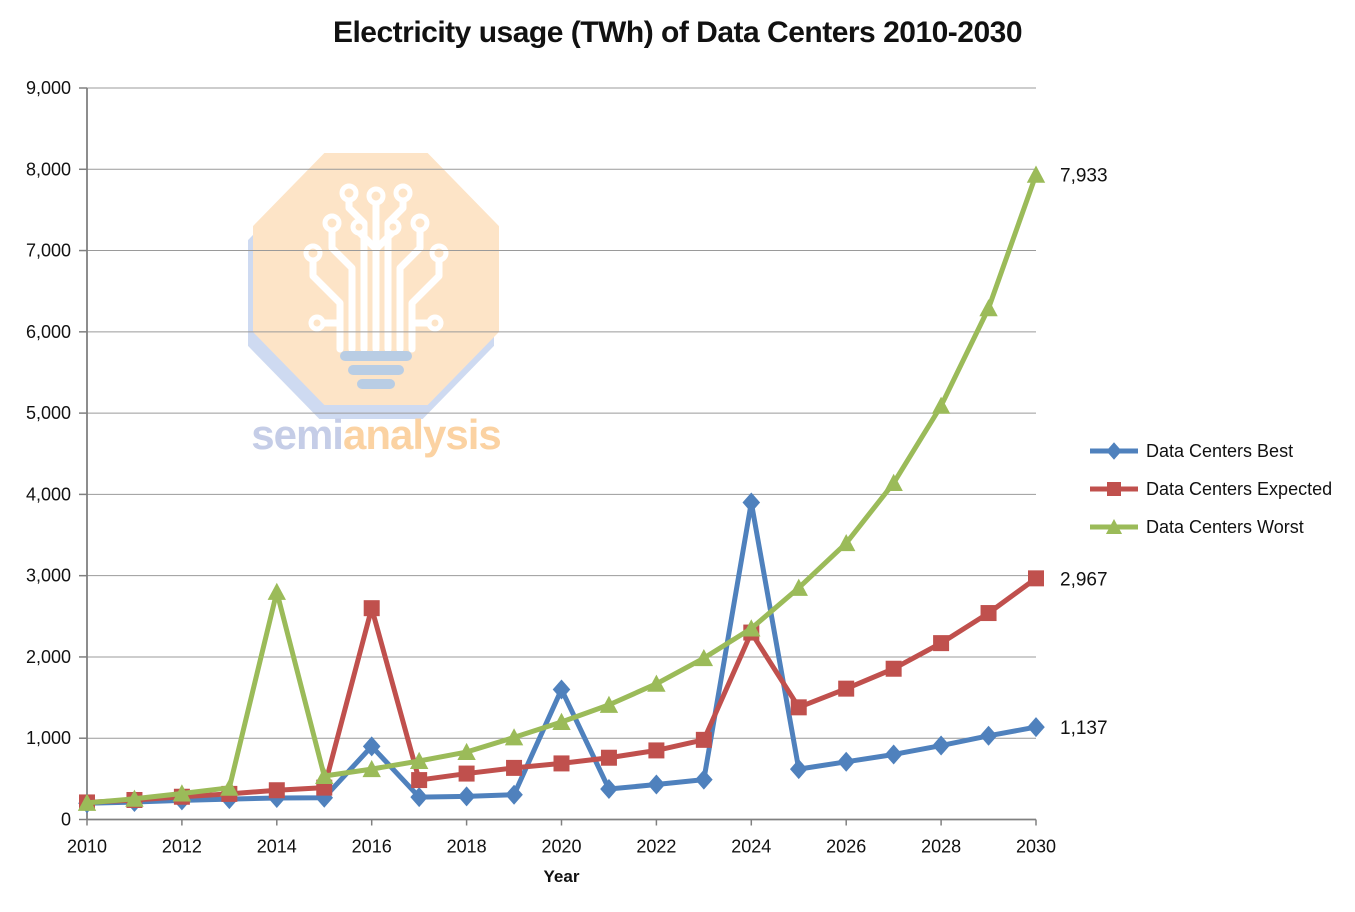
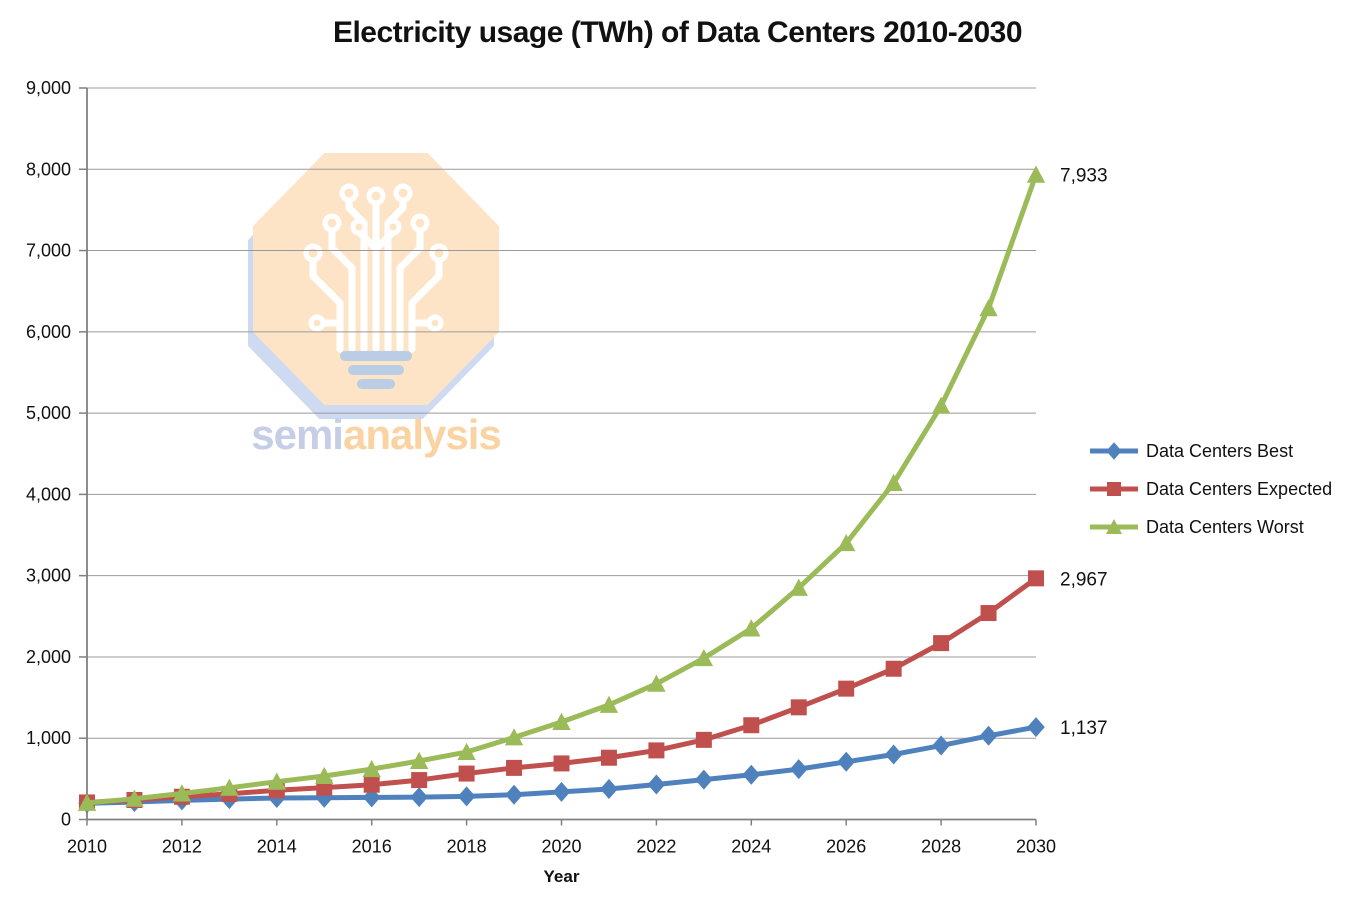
Data Centers Worst/2014: 2800 -> 500
Data Centers Best/2016: 900 -> 300
Data Centers Expected/2016: 2600 -> 400
Data Centers Best/2020: 1600 -> 300
Data Centers Best/2024: 3900 -> 600
Data Centers Expected/2024: 2300 -> 1200
